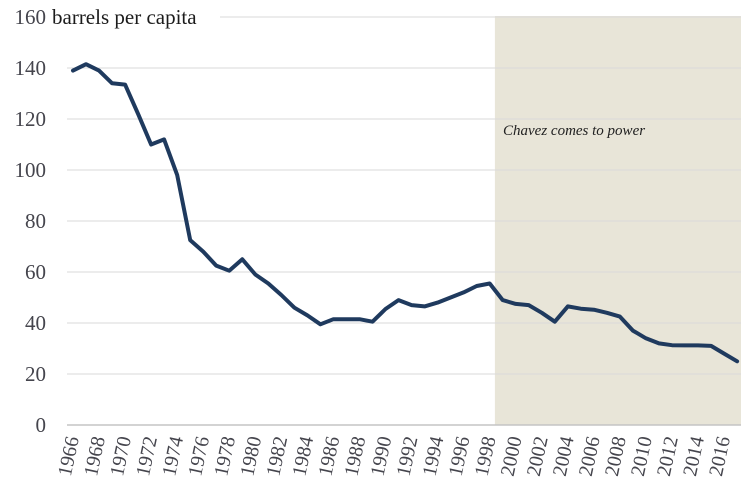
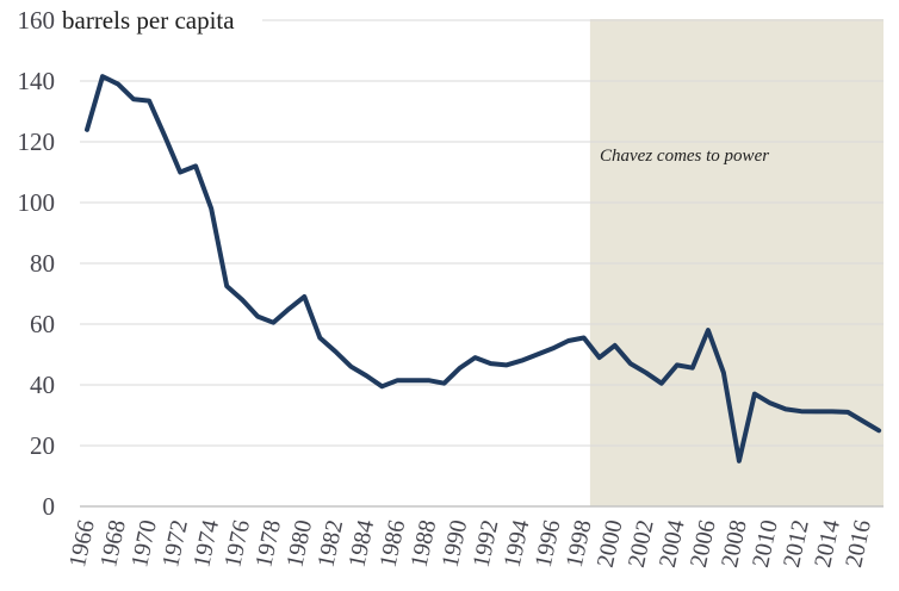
1966: 139 -> 124
1980: 59 -> 69
2000: 48 -> 53
2006: 45 -> 58
2008: 42 -> 15
